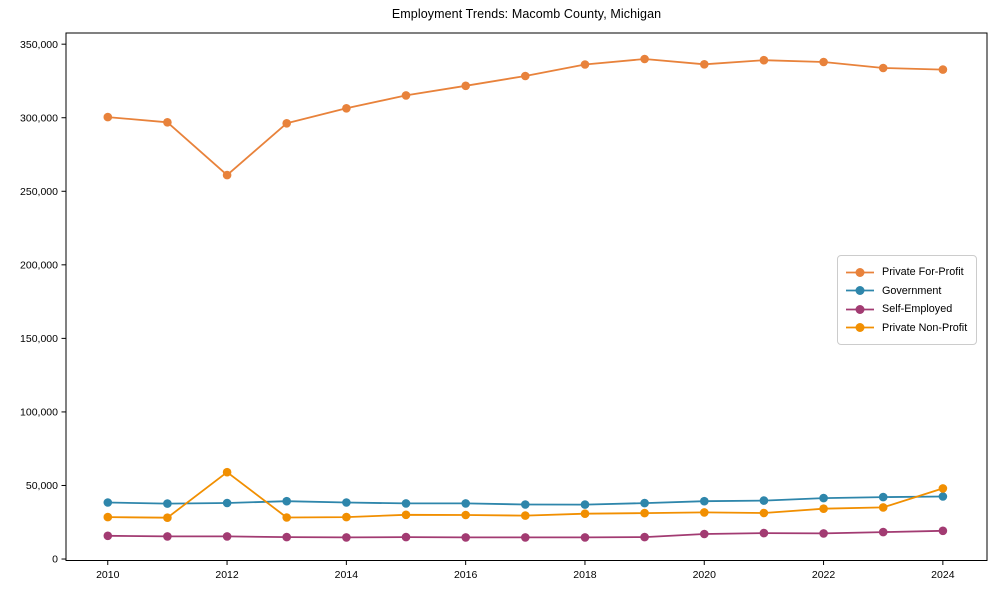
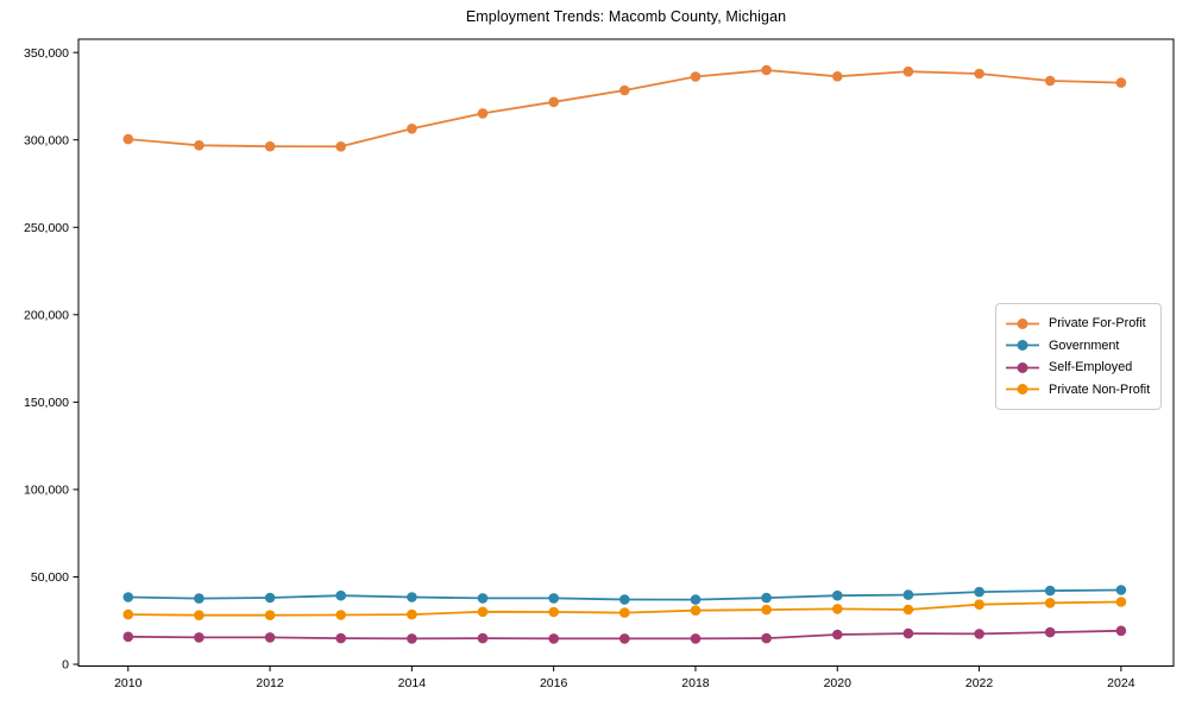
Private For-Profit/2012: 261000 -> 296000
Private Non-Profit/2012: 59000 -> 28000
Private Non-Profit/2024: 48000 -> 36000
